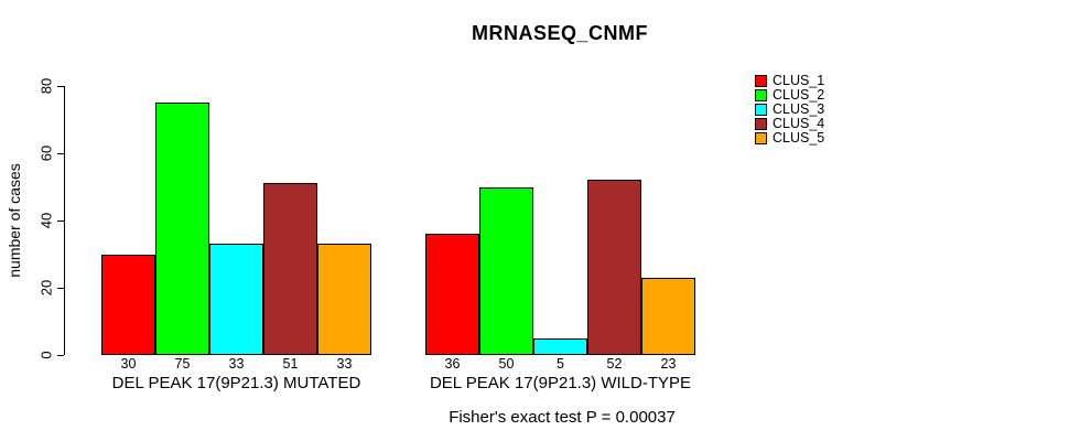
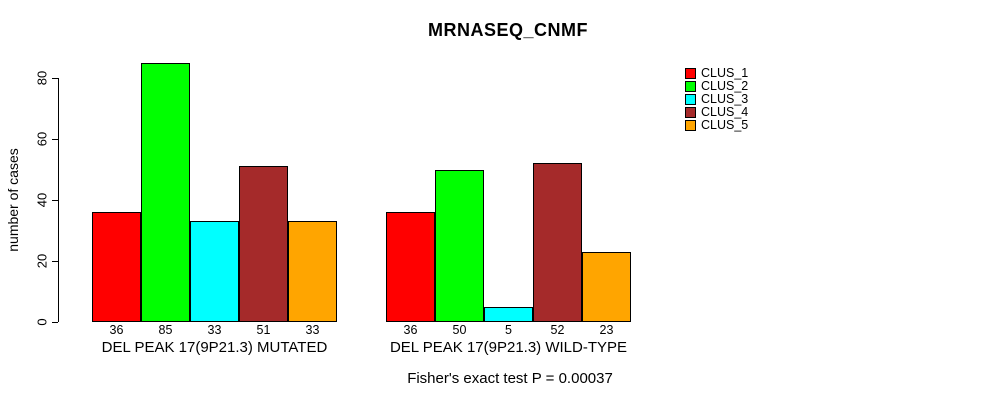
CLUS_1/DEL PEAK 17(9P21.3) MUTATED: 30 -> 36
CLUS_2/DEL PEAK 17(9P21.3) MUTATED: 75 -> 85
